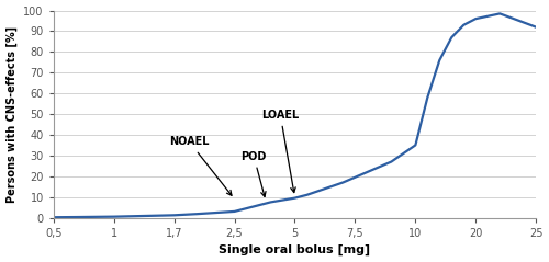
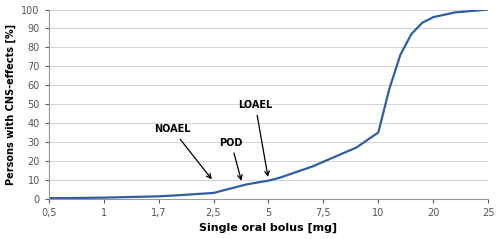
25: 92 -> 100
